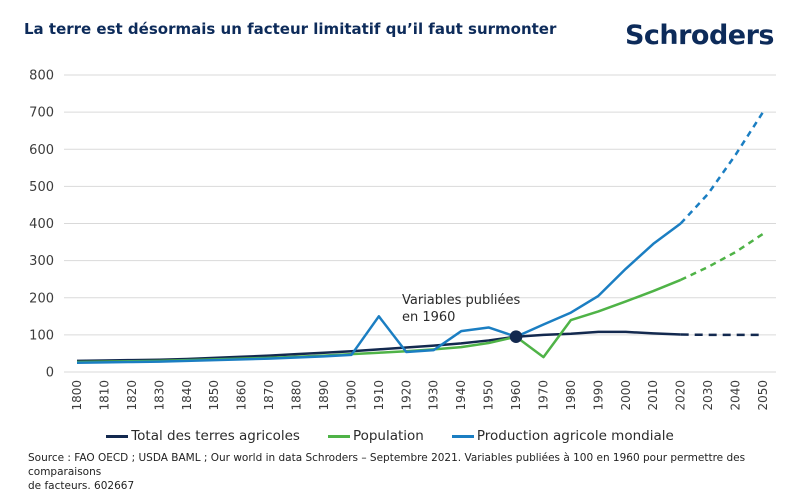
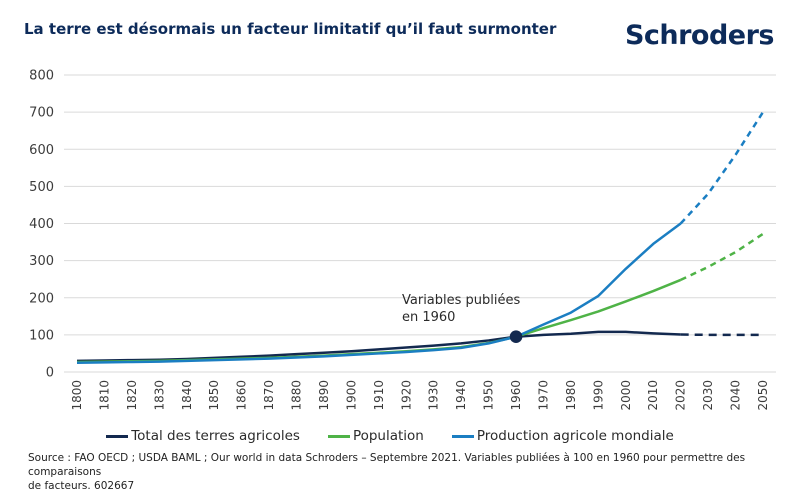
Production agricole mondiale/1910: 150 -> 50
Production agricole mondiale/1940: 110 -> 60
Production agricole mondiale/1950: 120 -> 80
Population/1970: 40 -> 120
